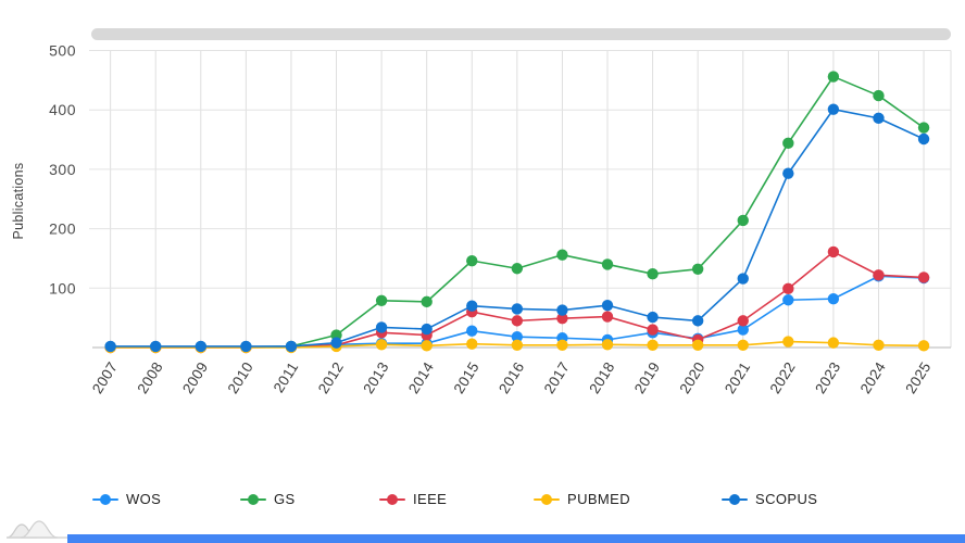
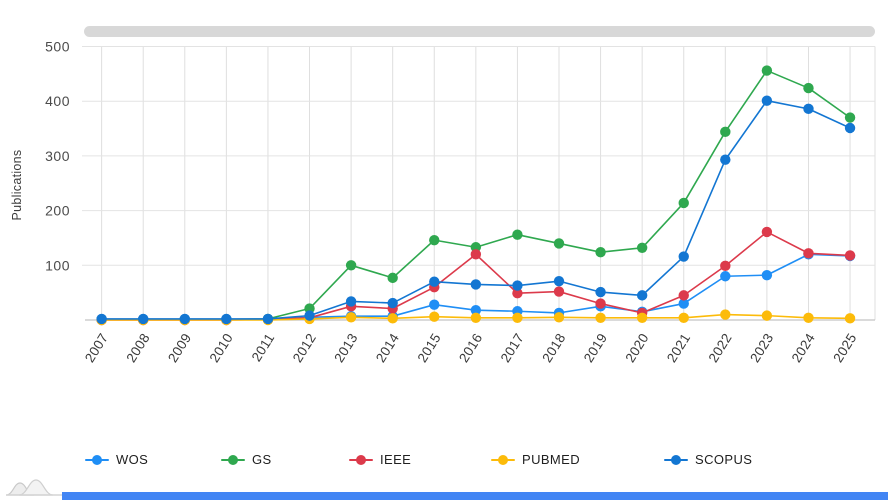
GS/2013: 80 -> 100
IEEE/2016: 40 -> 120
